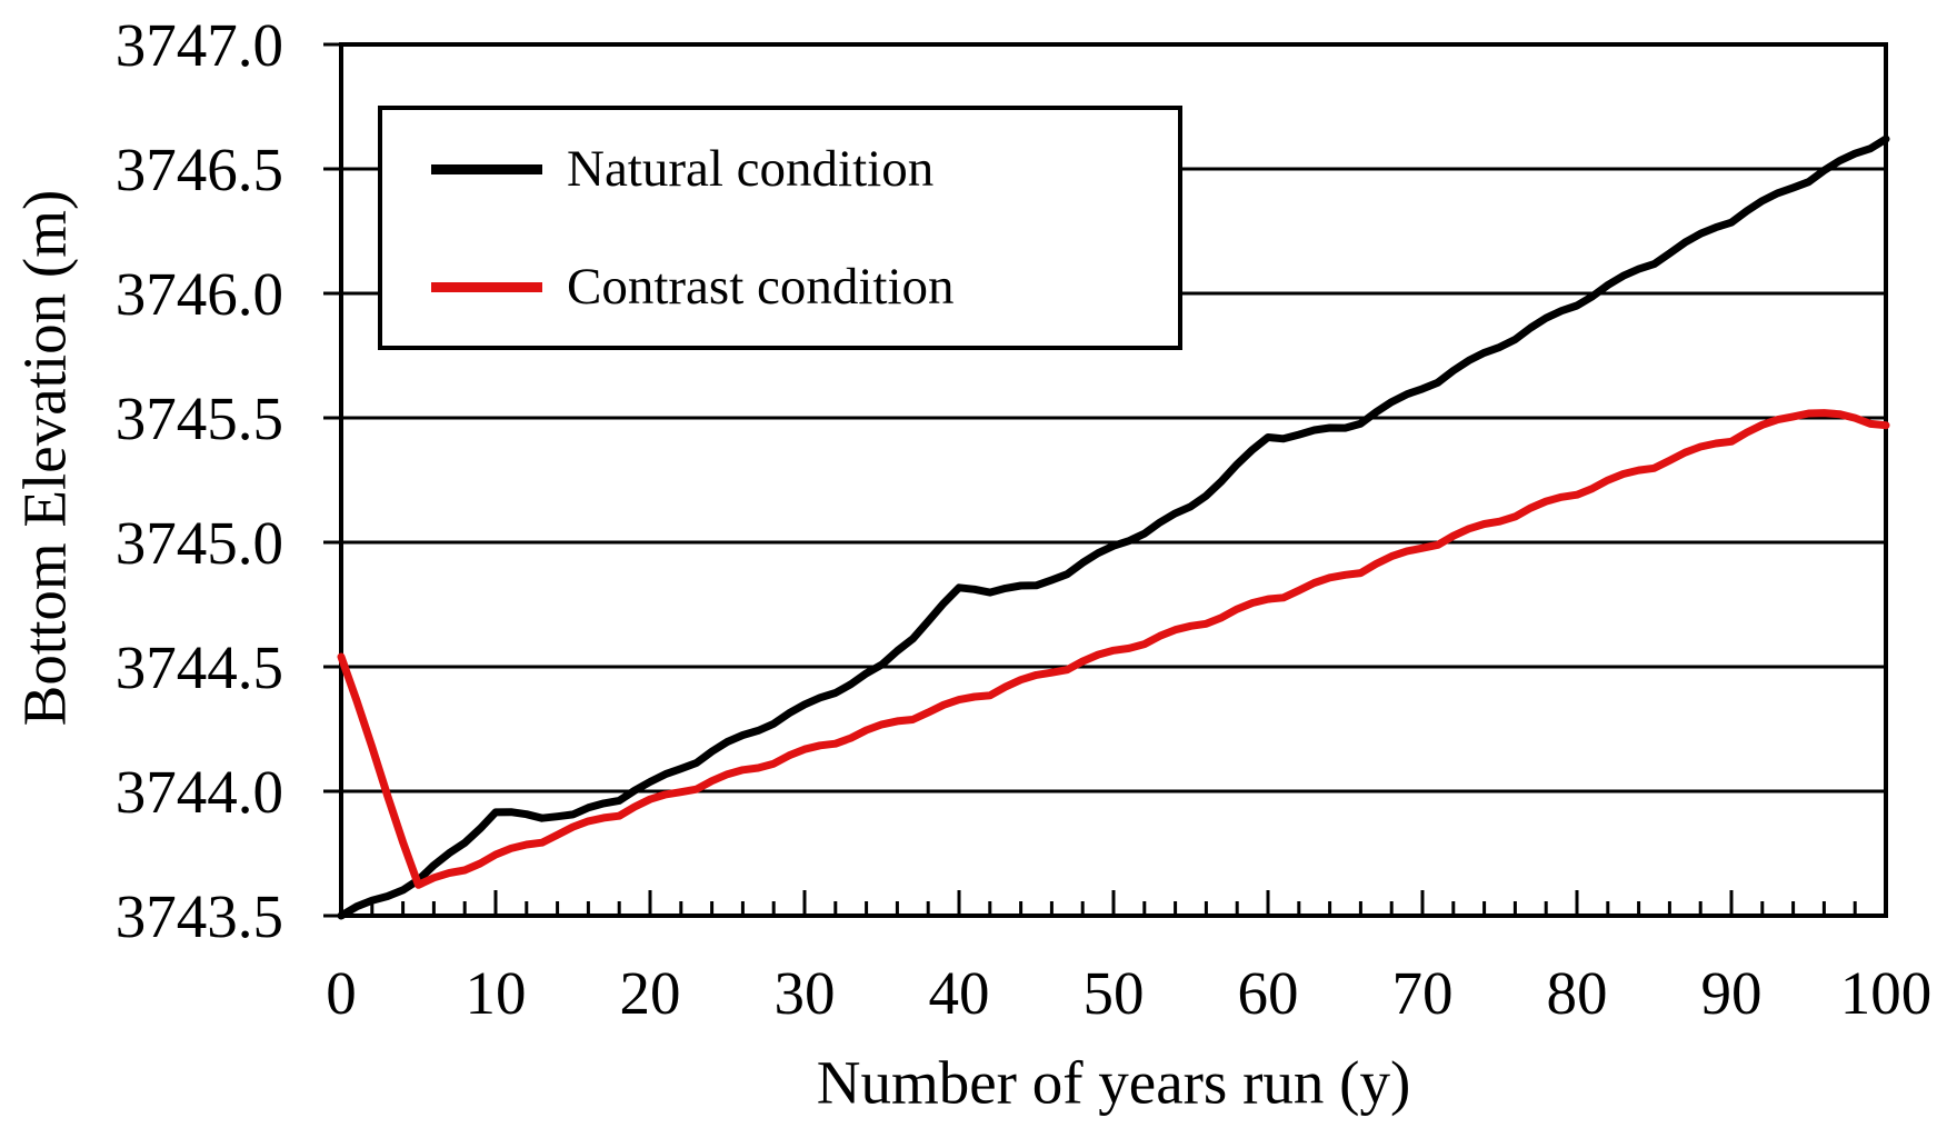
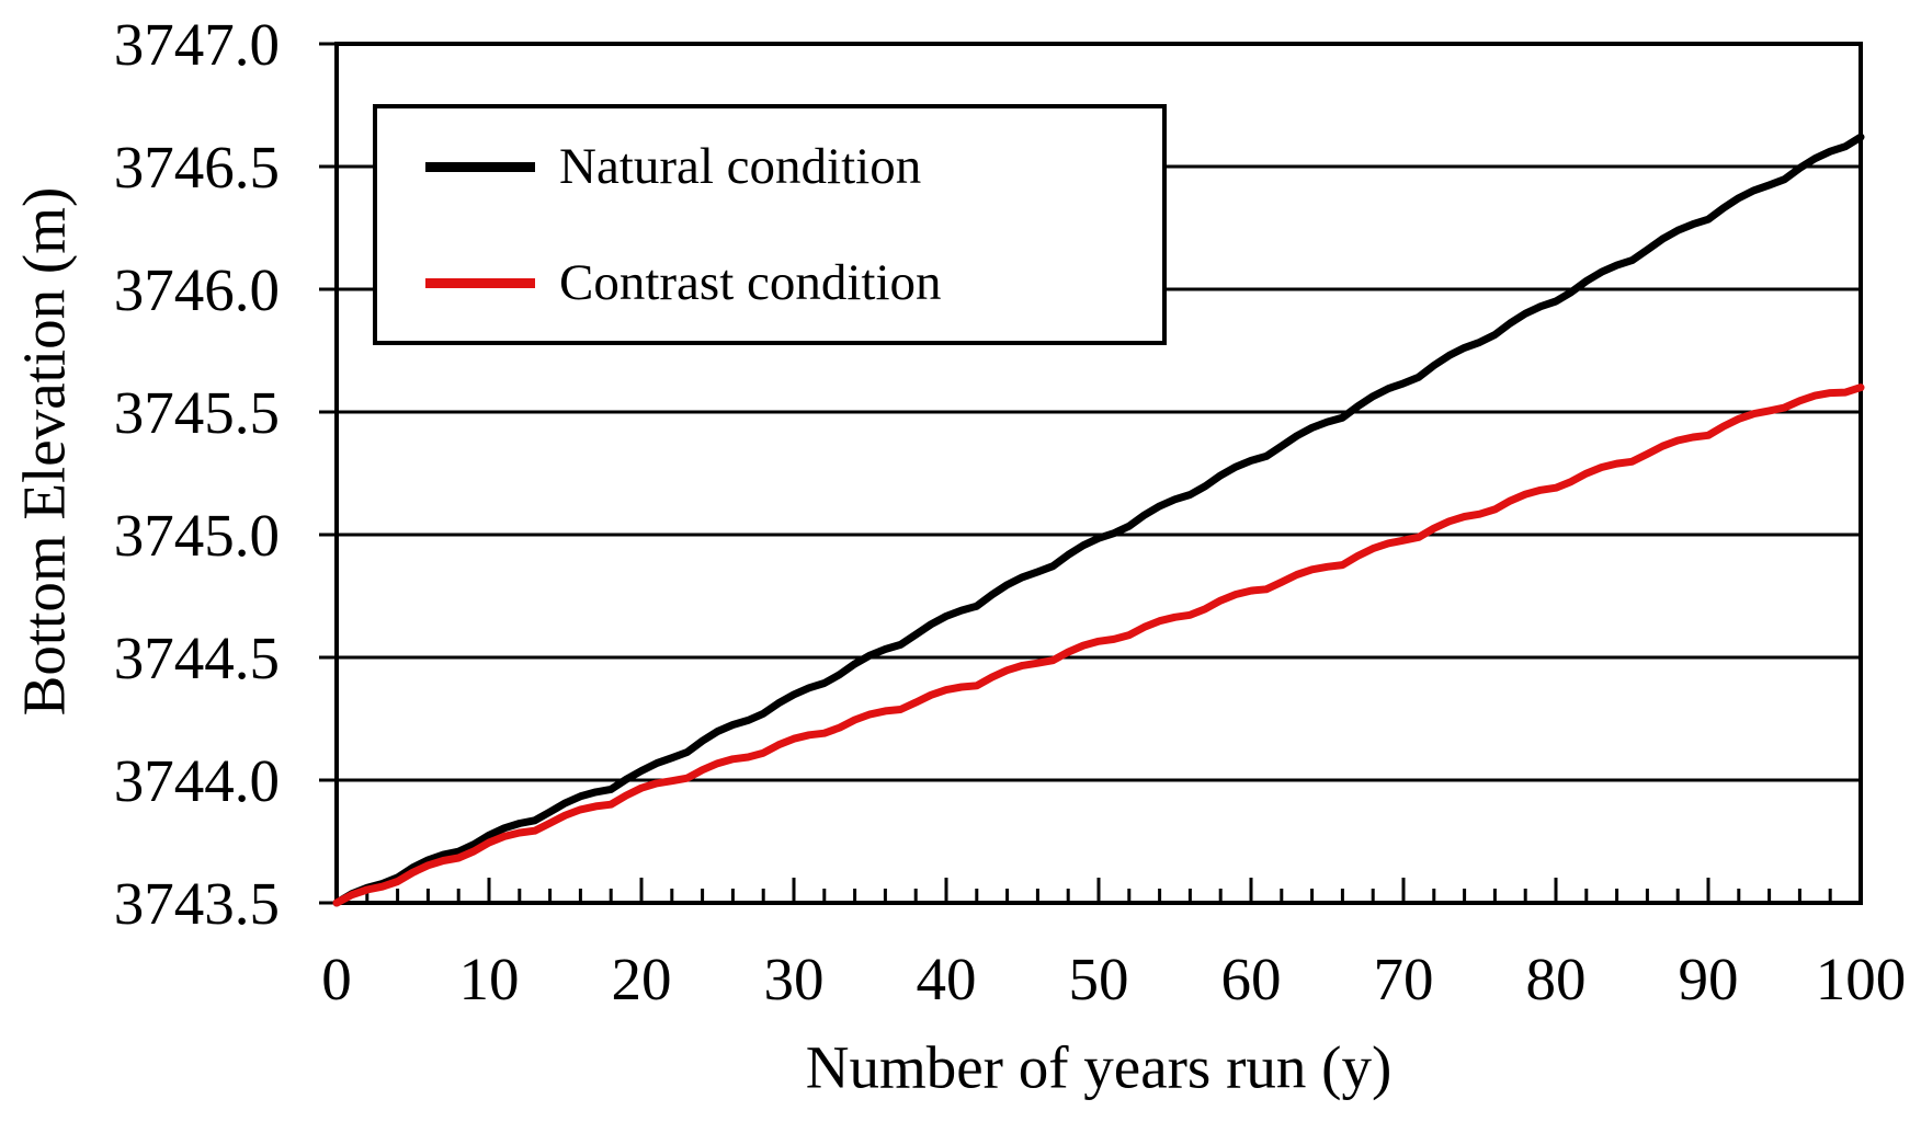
Contrast condition/0: 3744.54 -> 3743.50
Natural condition/10: 3743.91 -> 3743.77
Natural condition/40: 3744.81 -> 3744.66
Natural condition/60: 3745.42 -> 3745.30
Contrast condition/100: 3745.47 -> 3745.60
